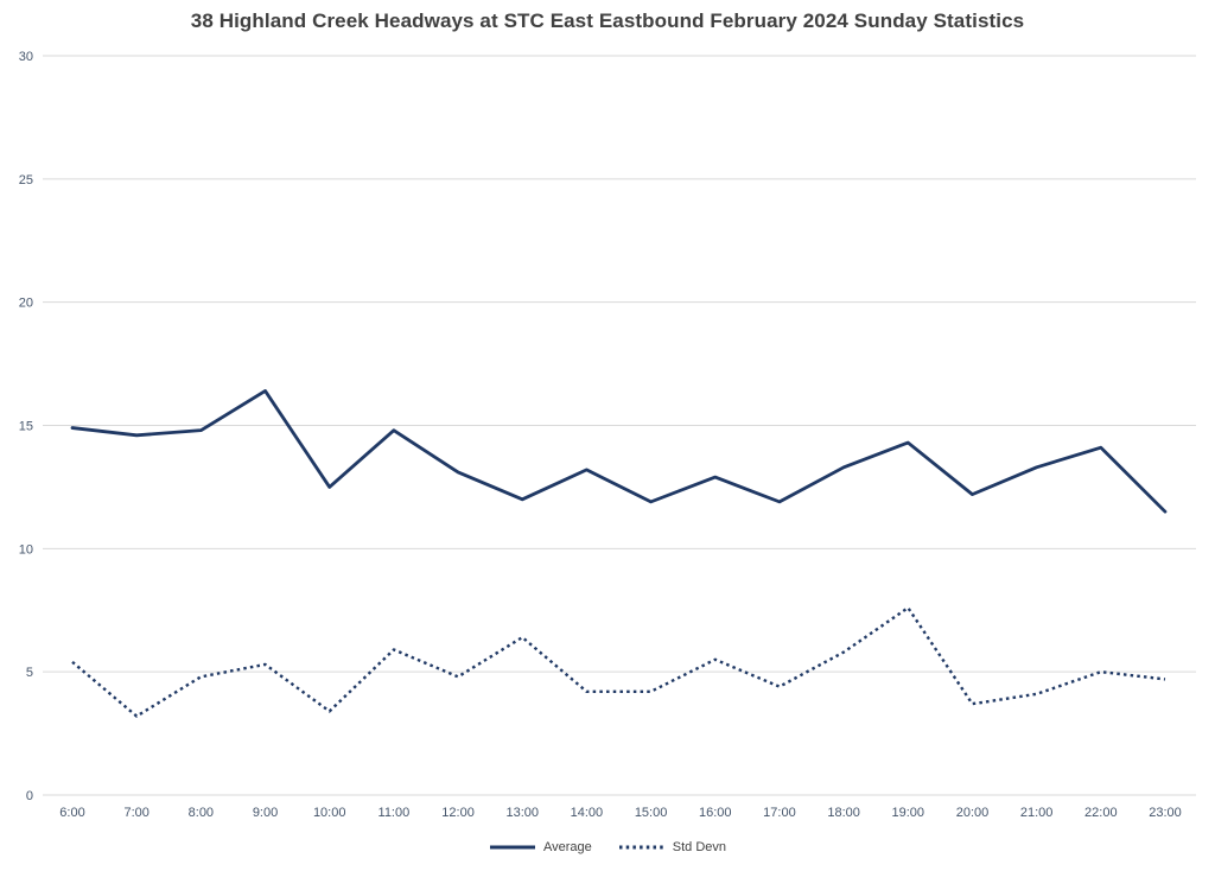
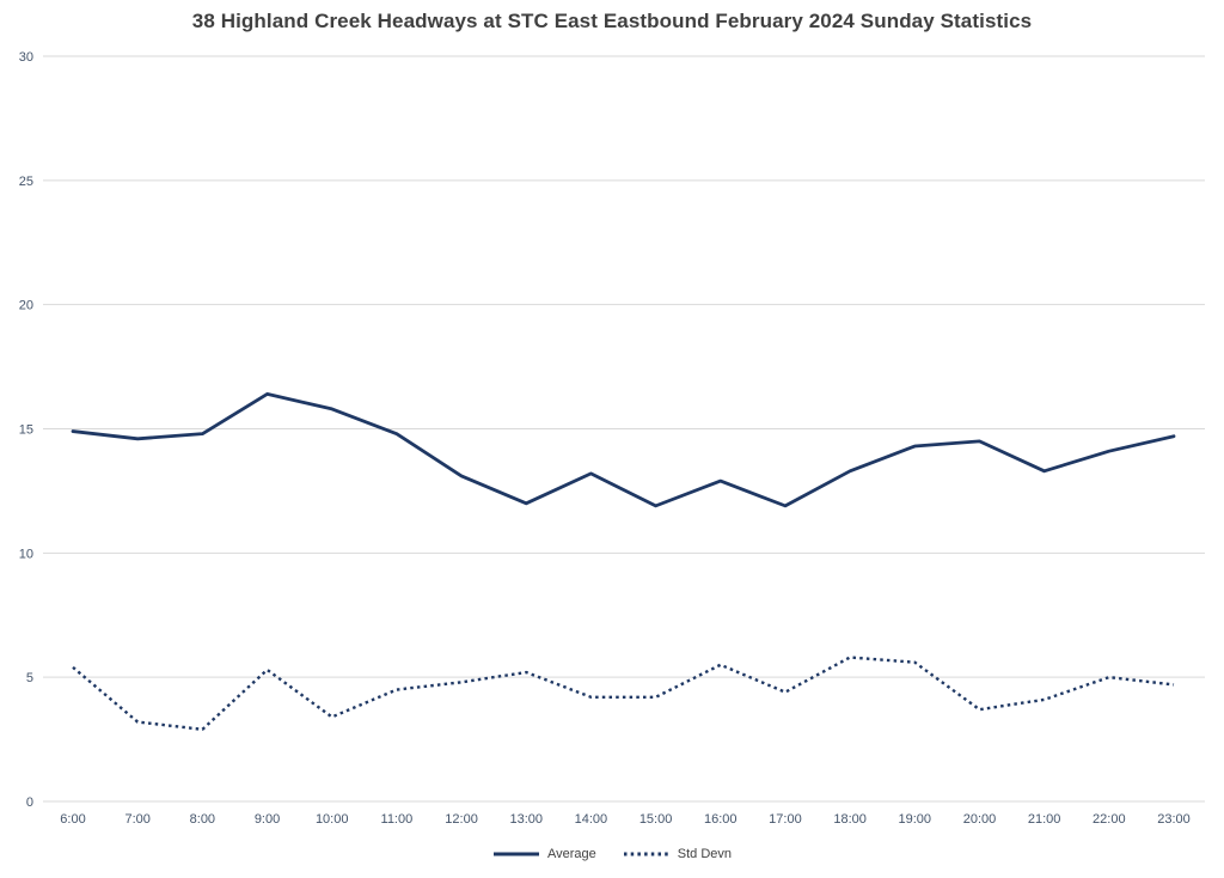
Std Devn/8:00: 4.8 -> 2.9
Average/10:00: 12.5 -> 15.8
Std Devn/11:00: 5.9 -> 4.5
Std Devn/13:00: 6.4 -> 5.2
Std Devn/19:00: 7.6 -> 5.6
Average/20:00: 12.2 -> 14.5
Average/23:00: 11.5 -> 14.7
